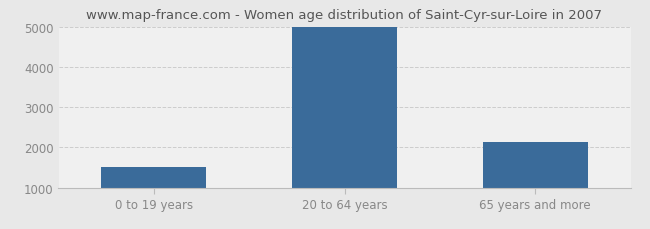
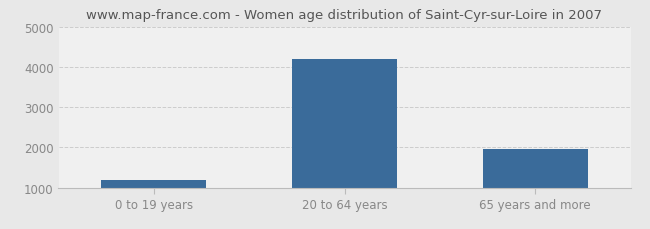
0 to 19 years: 1520 -> 1200
20 to 64 years: 4980 -> 4200
65 years and more: 2140 -> 1950
